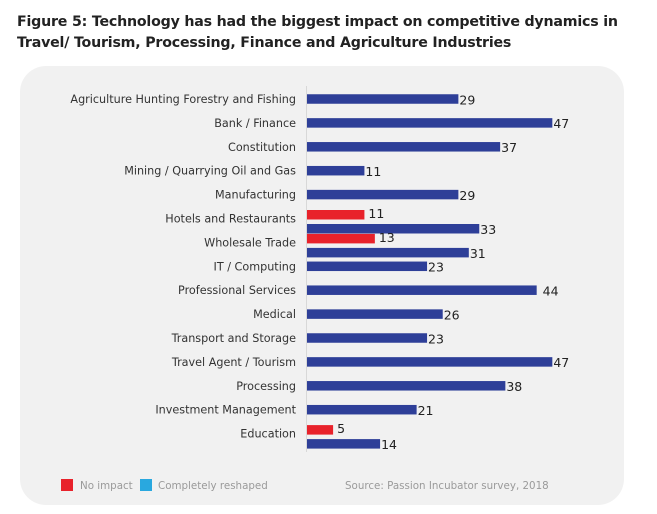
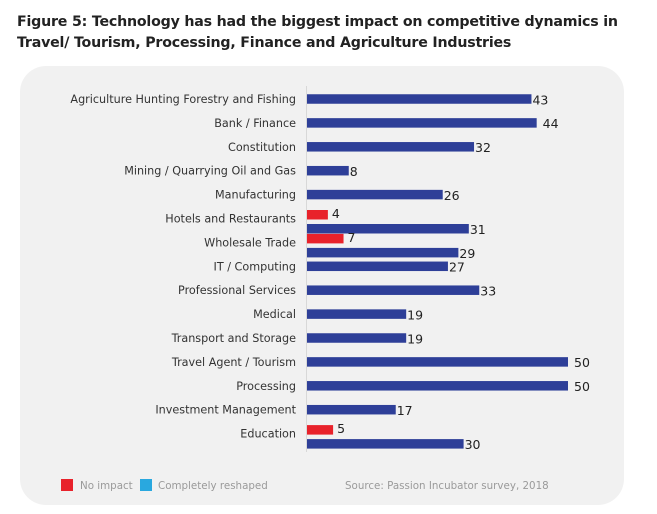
Completely reshaped/Agriculture Hunting Forestry and Fishing: 29 -> 43
Completely reshaped/Bank / Finance: 47 -> 44
Completely reshaped/Constitution: 37 -> 32
Completely reshaped/Mining / Quarrying Oil and Gas: 11 -> 8
Completely reshaped/Manufacturing: 29 -> 26
No impact/Hotels and Restaurants: 11 -> 4
Completely reshaped/Hotels and Restaurants: 33 -> 31
No impact/Wholesale Trade: 13 -> 7
Completely reshaped/Wholesale Trade: 31 -> 29
Completely reshaped/IT / Computing: 23 -> 27
Completely reshaped/Professional Services: 44 -> 33
Completely reshaped/Medical: 26 -> 19
Completely reshaped/Transport and Storage: 23 -> 19
Completely reshaped/Travel Agent / Tourism: 47 -> 50
Completely reshaped/Processing: 38 -> 50
Completely reshaped/Investment Management: 21 -> 17
Completely reshaped/Education: 14 -> 30
